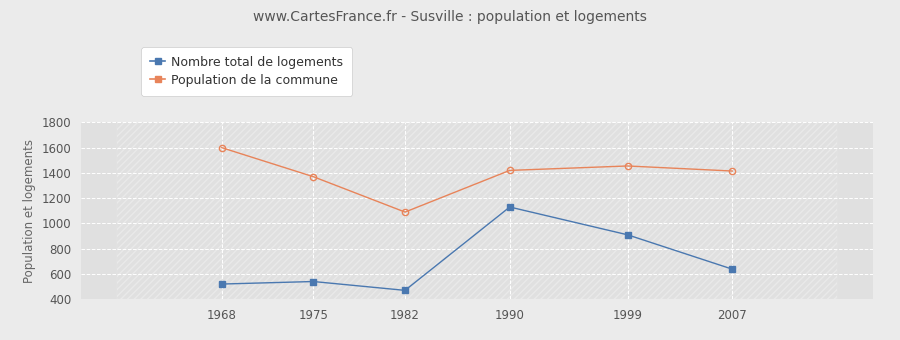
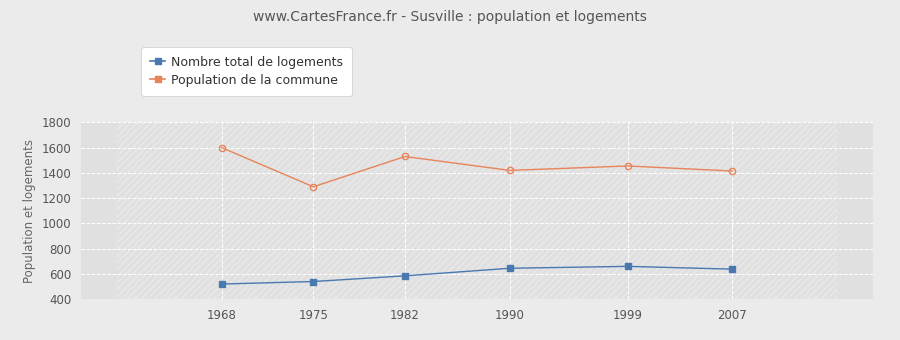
Population de la commune/1975: 1370 -> 1290
Nombre total de logements/1982: 470 -> 580
Population de la commune/1982: 1090 -> 1530
Nombre total de logements/1990: 1130 -> 640
Nombre total de logements/1999: 910 -> 660
